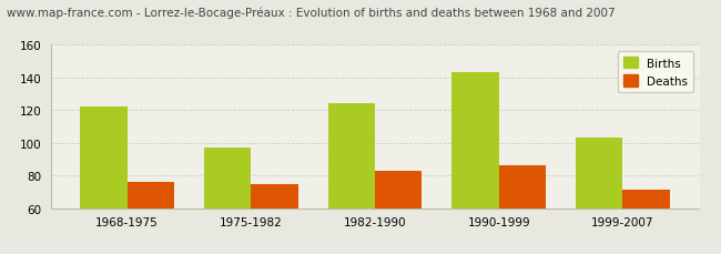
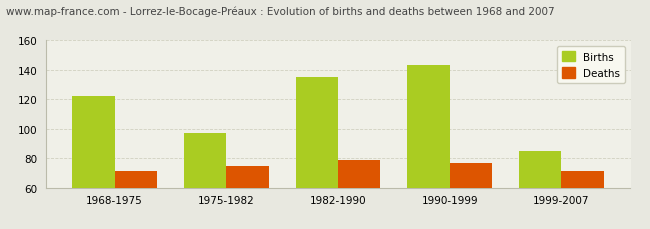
Deaths/1968-1975: 76 -> 71
Births/1982-1990: 124 -> 135
Deaths/1982-1990: 83 -> 79
Deaths/1990-1999: 86 -> 77
Births/1999-2007: 103 -> 85
